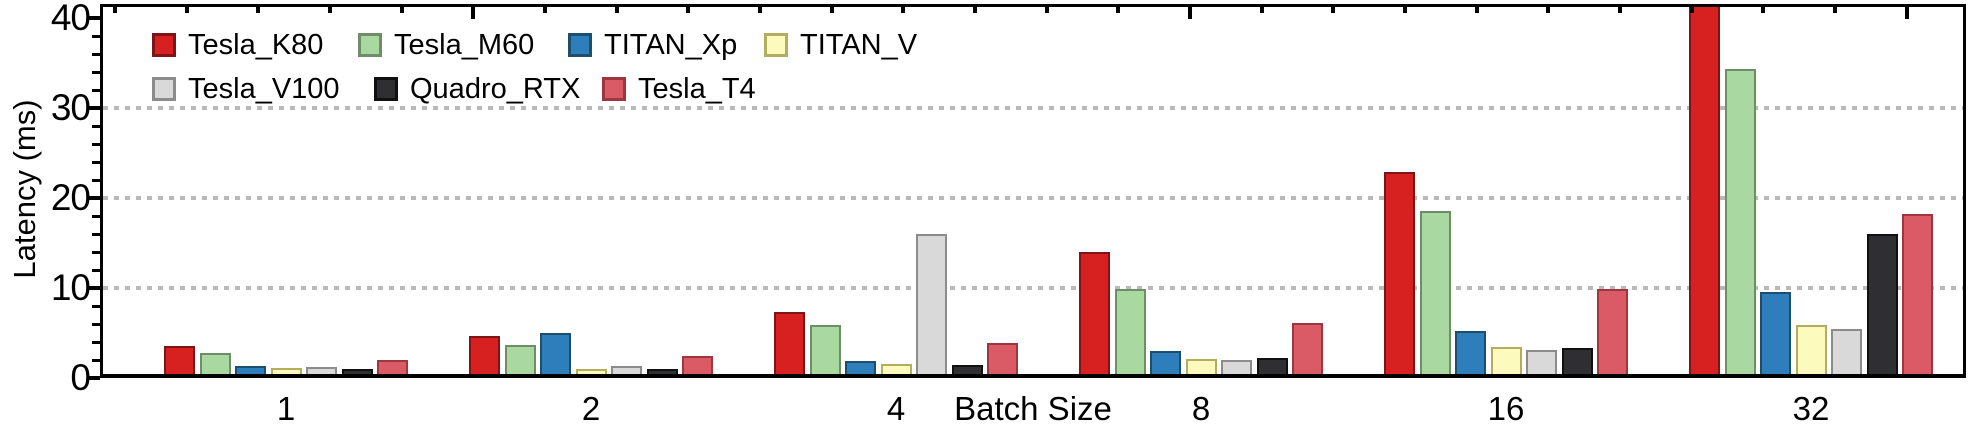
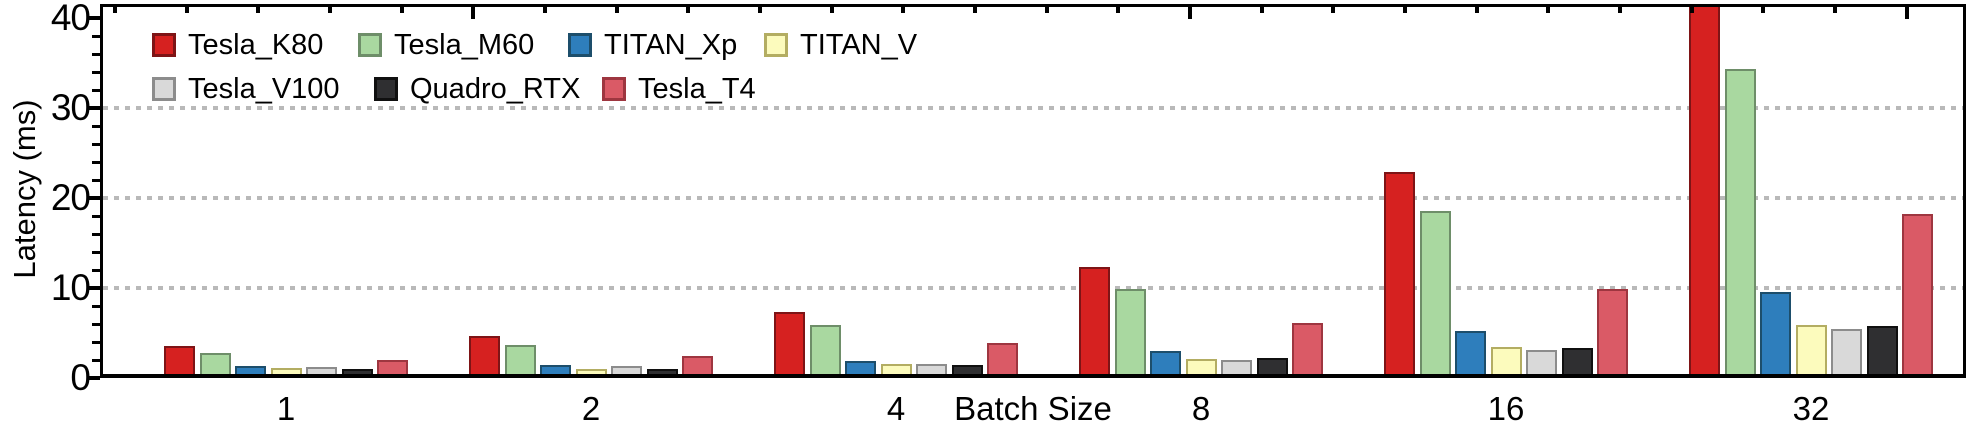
TITAN_Xp/2: 5 -> 1
Tesla_V100/4: 16 -> 2
Tesla_K80/8: 14 -> 12
Quadro_RTX/32: 16 -> 6
